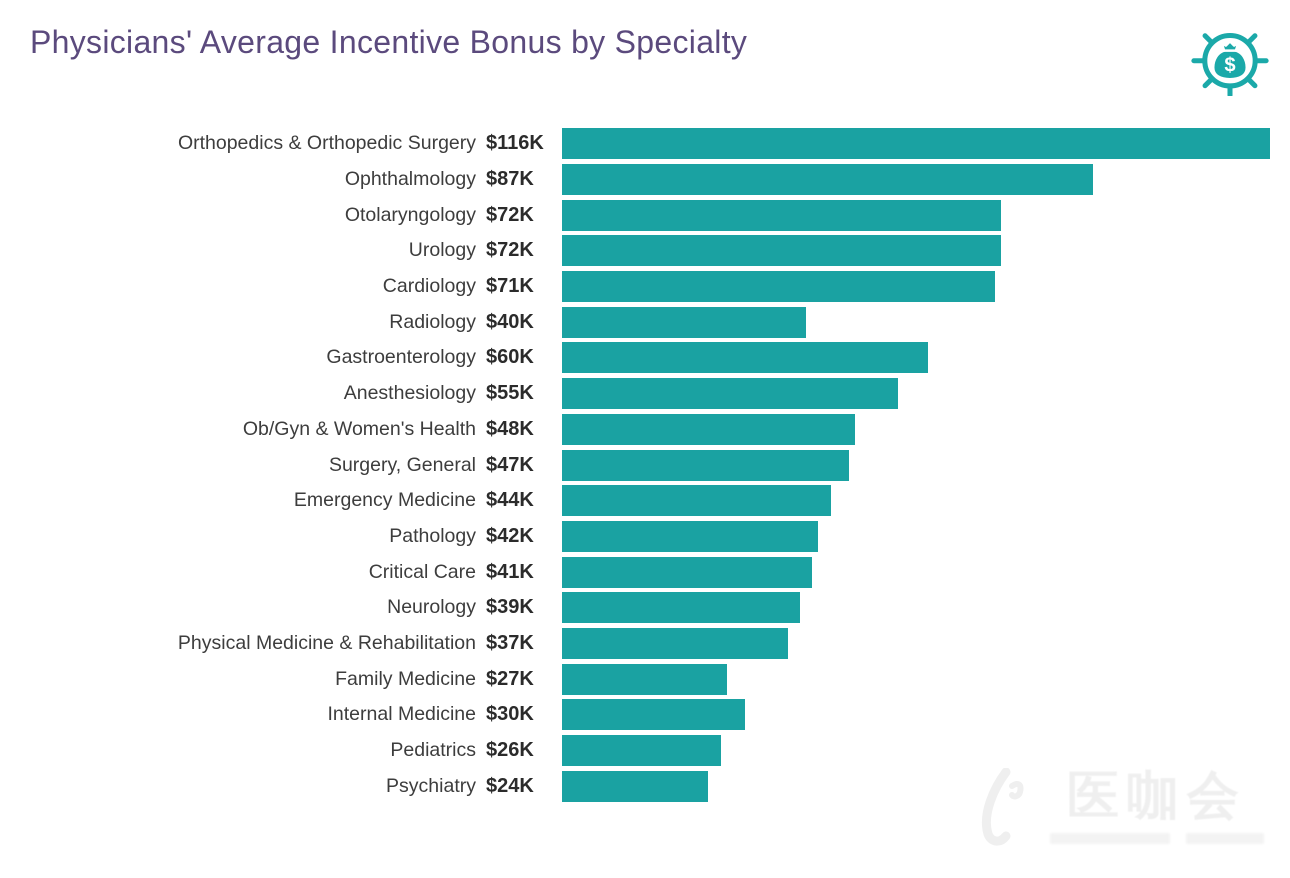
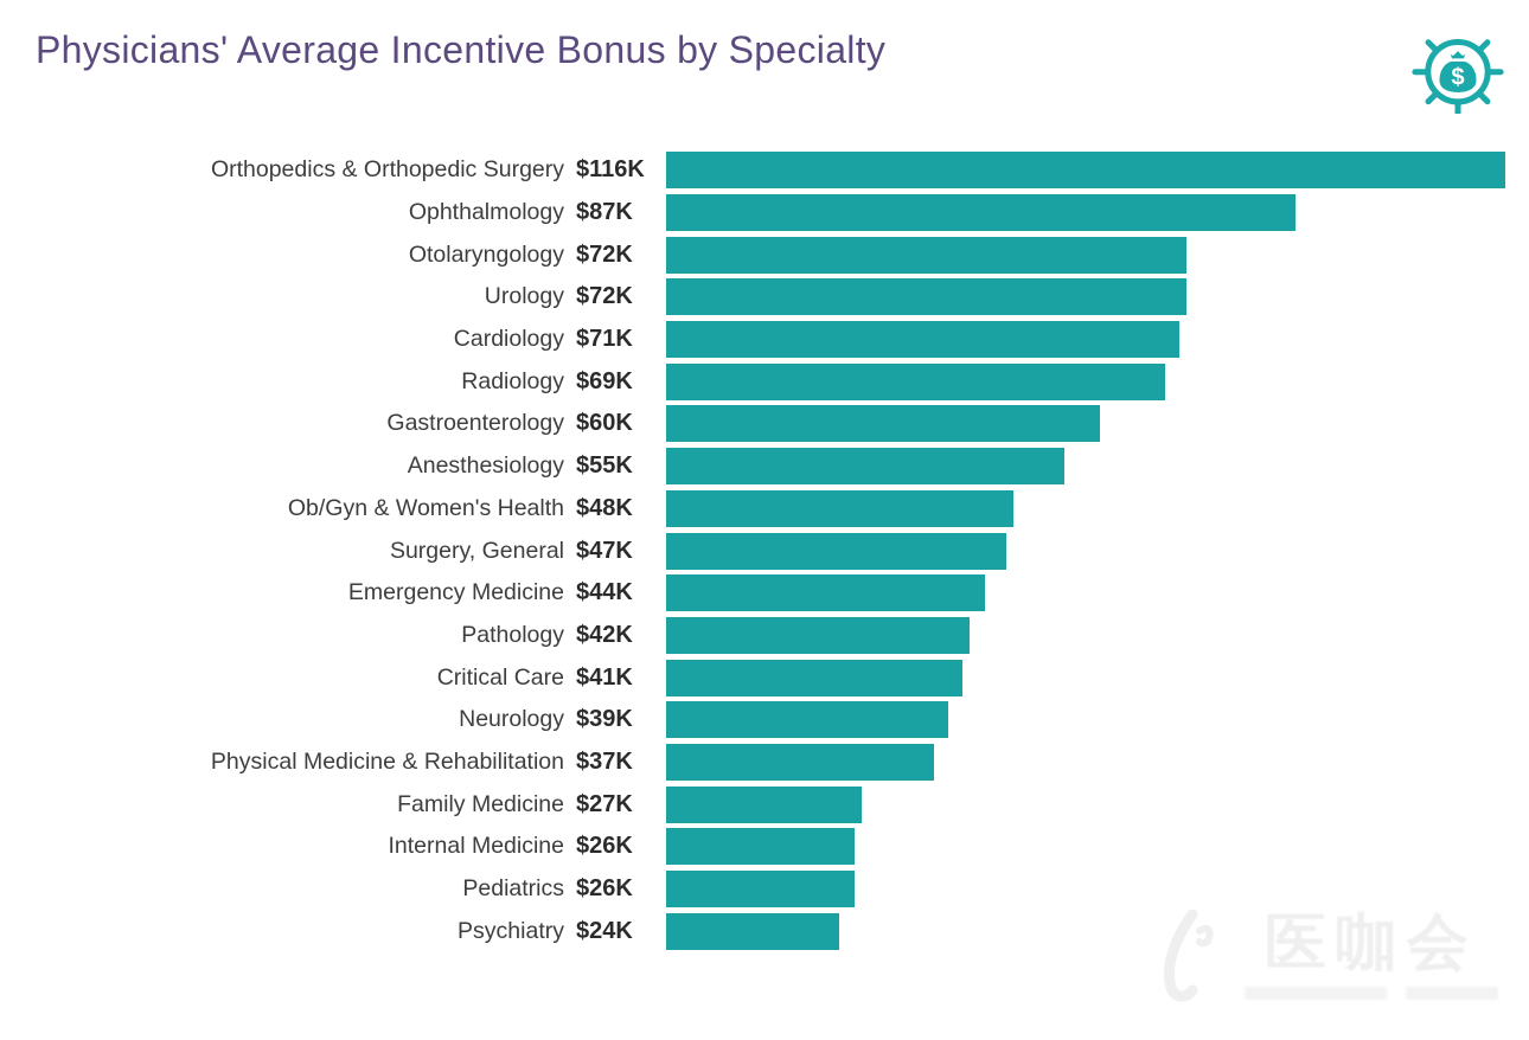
Radiology: $40K -> $69K
Internal Medicine: $30K -> $26K
